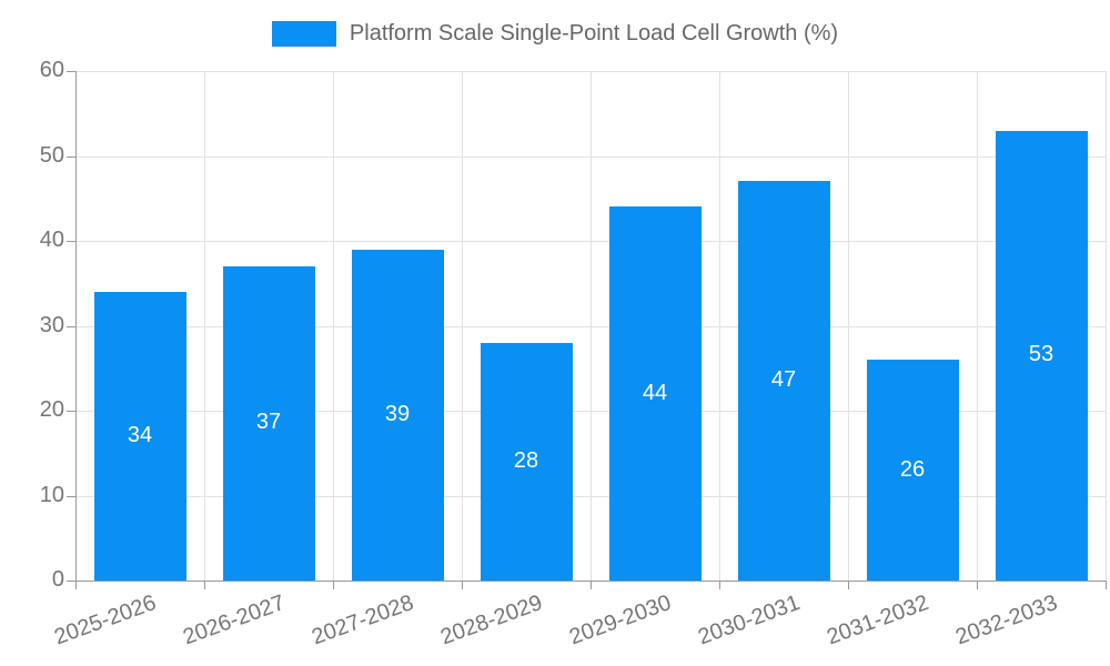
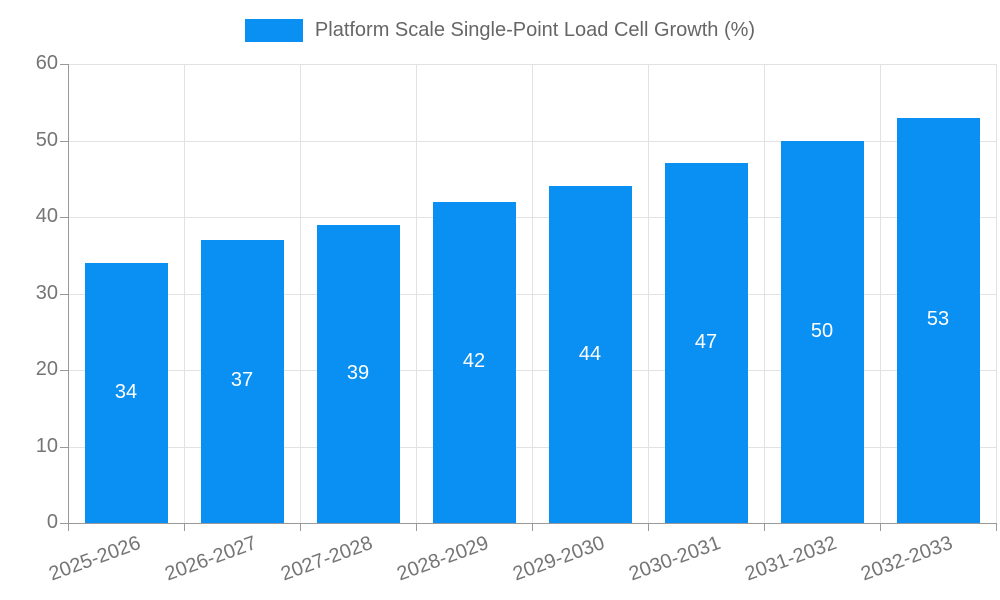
2028-2029: 28 -> 42
2031-2032: 26 -> 50
